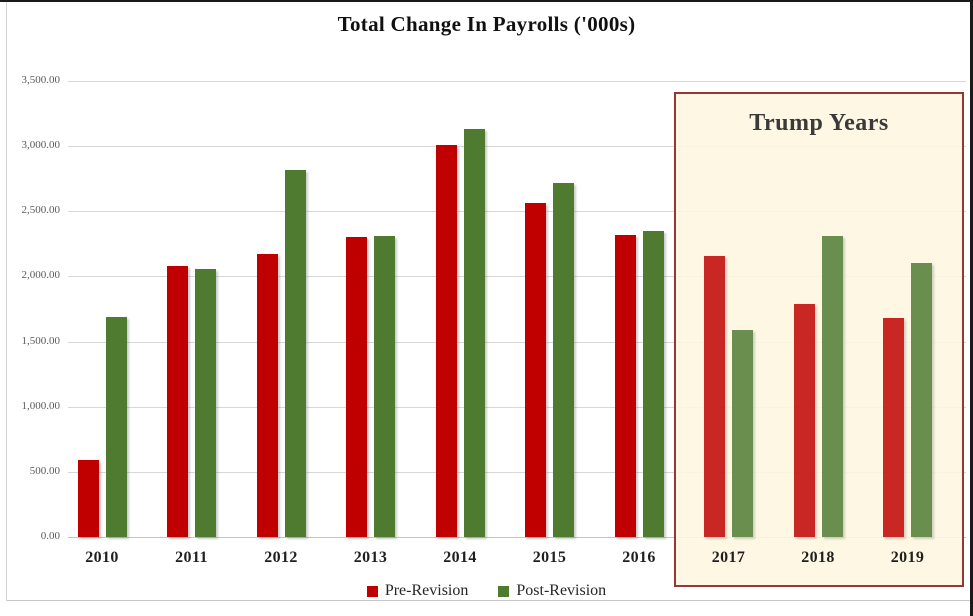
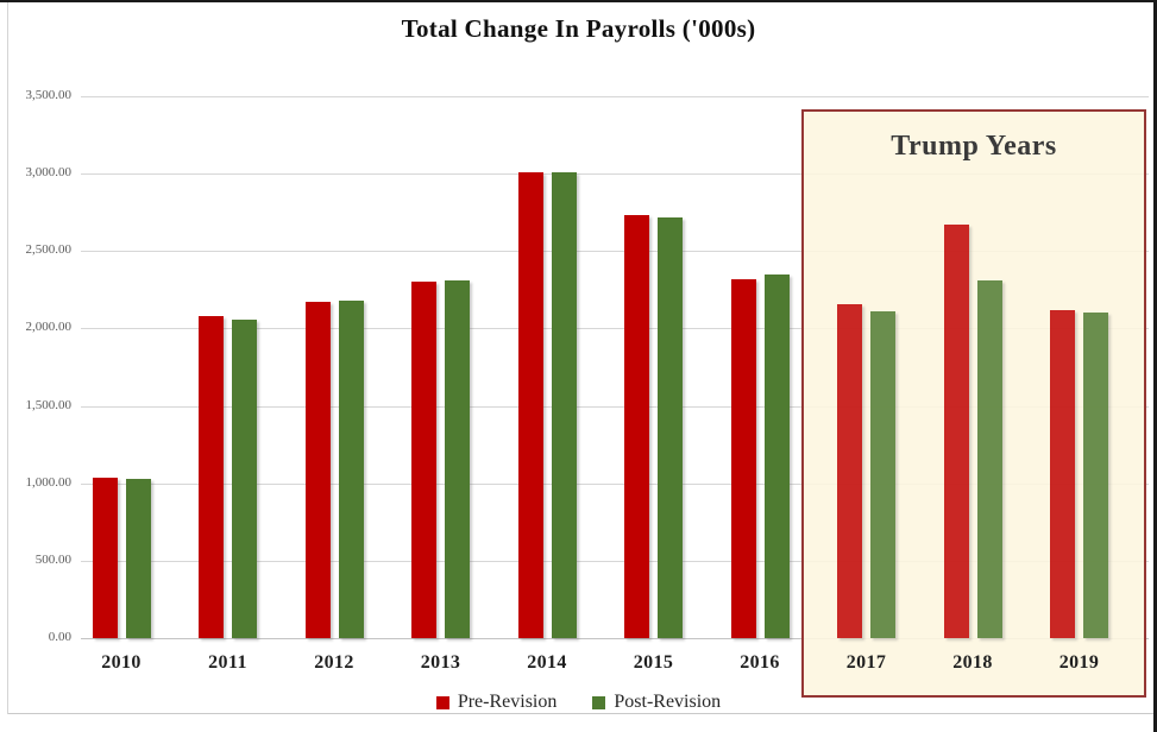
Pre-Revision/2010: 590 -> 1040
Post-Revision/2010: 1690 -> 1030
Post-Revision/2012: 2820 -> 2180
Post-Revision/2014: 3130 -> 3000
Pre-Revision/2015: 2560 -> 2740
Post-Revision/2017: 1590 -> 2110
Pre-Revision/2018: 1790 -> 2670
Pre-Revision/2019: 1680 -> 2120
